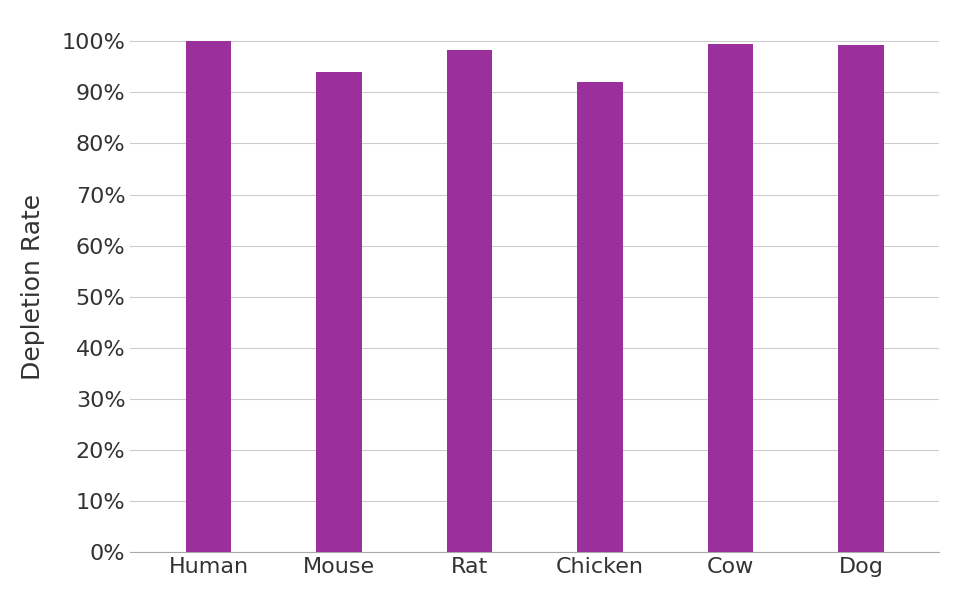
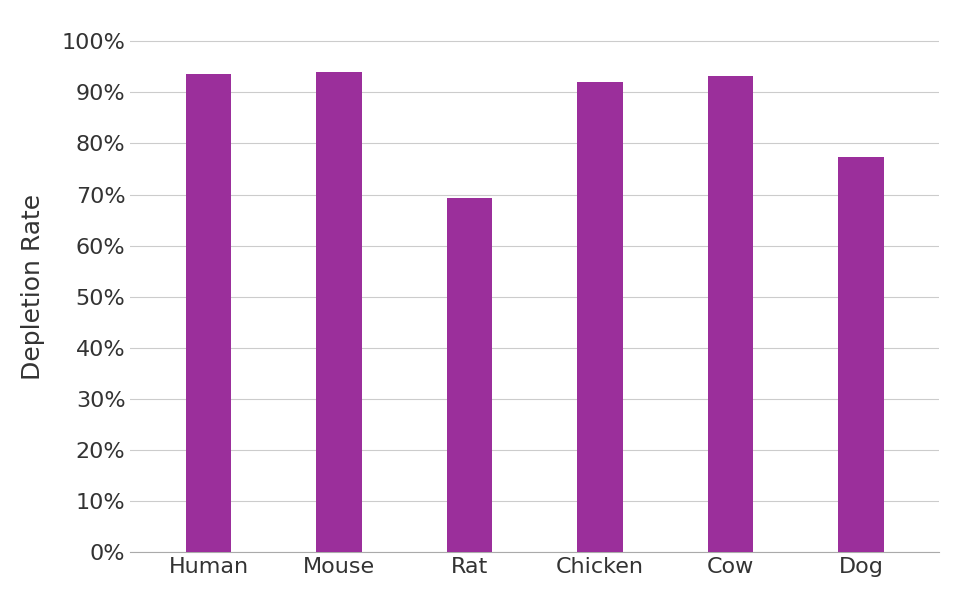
Human: 100.0% -> 93.6%
Rat: 98.2% -> 69.4%
Cow: 99.5% -> 93.2%
Dog: 99.2% -> 77.4%
